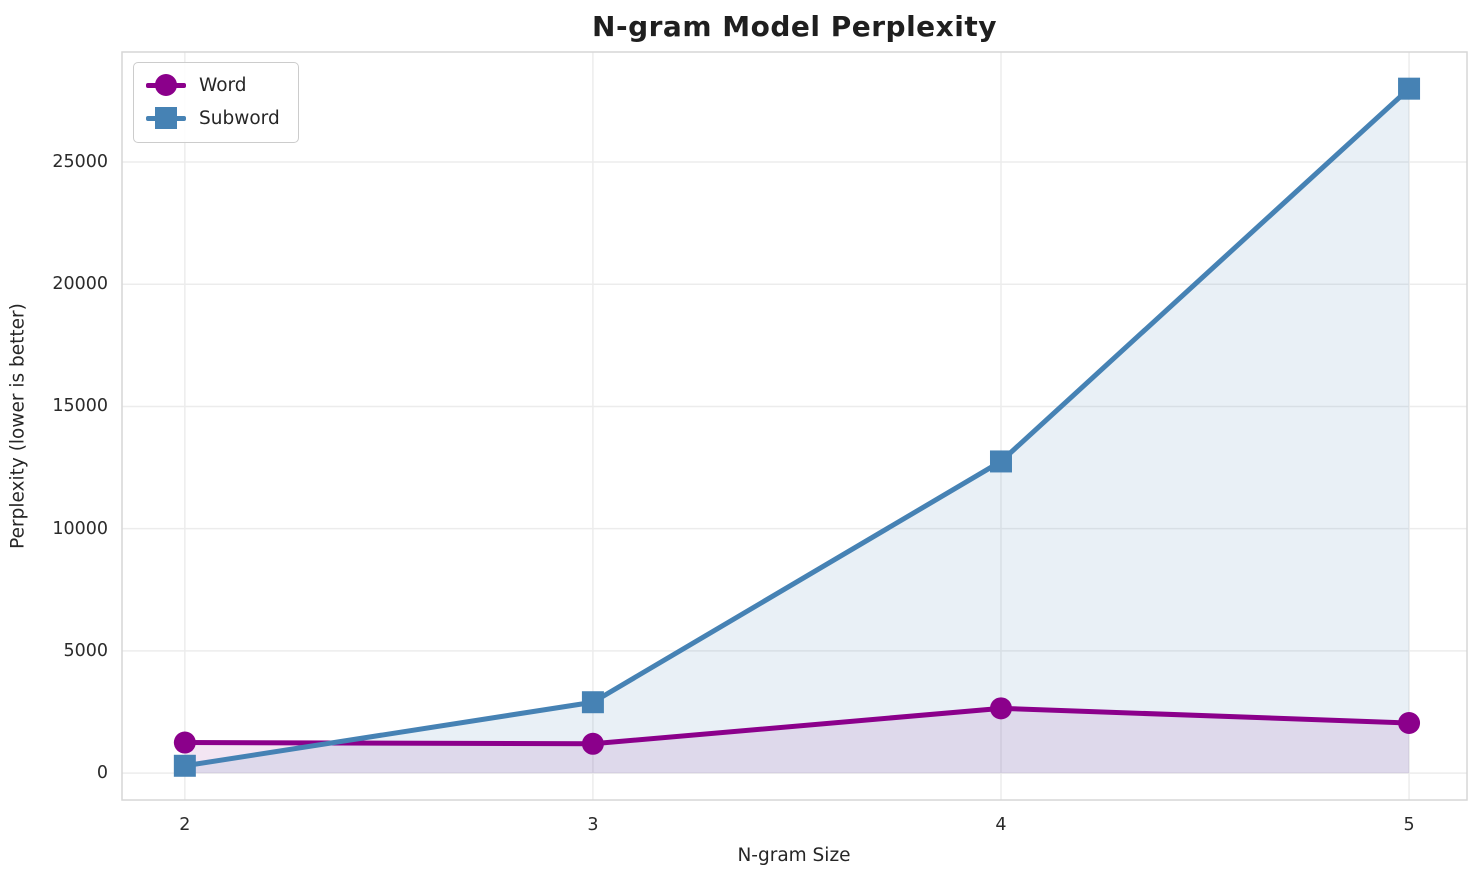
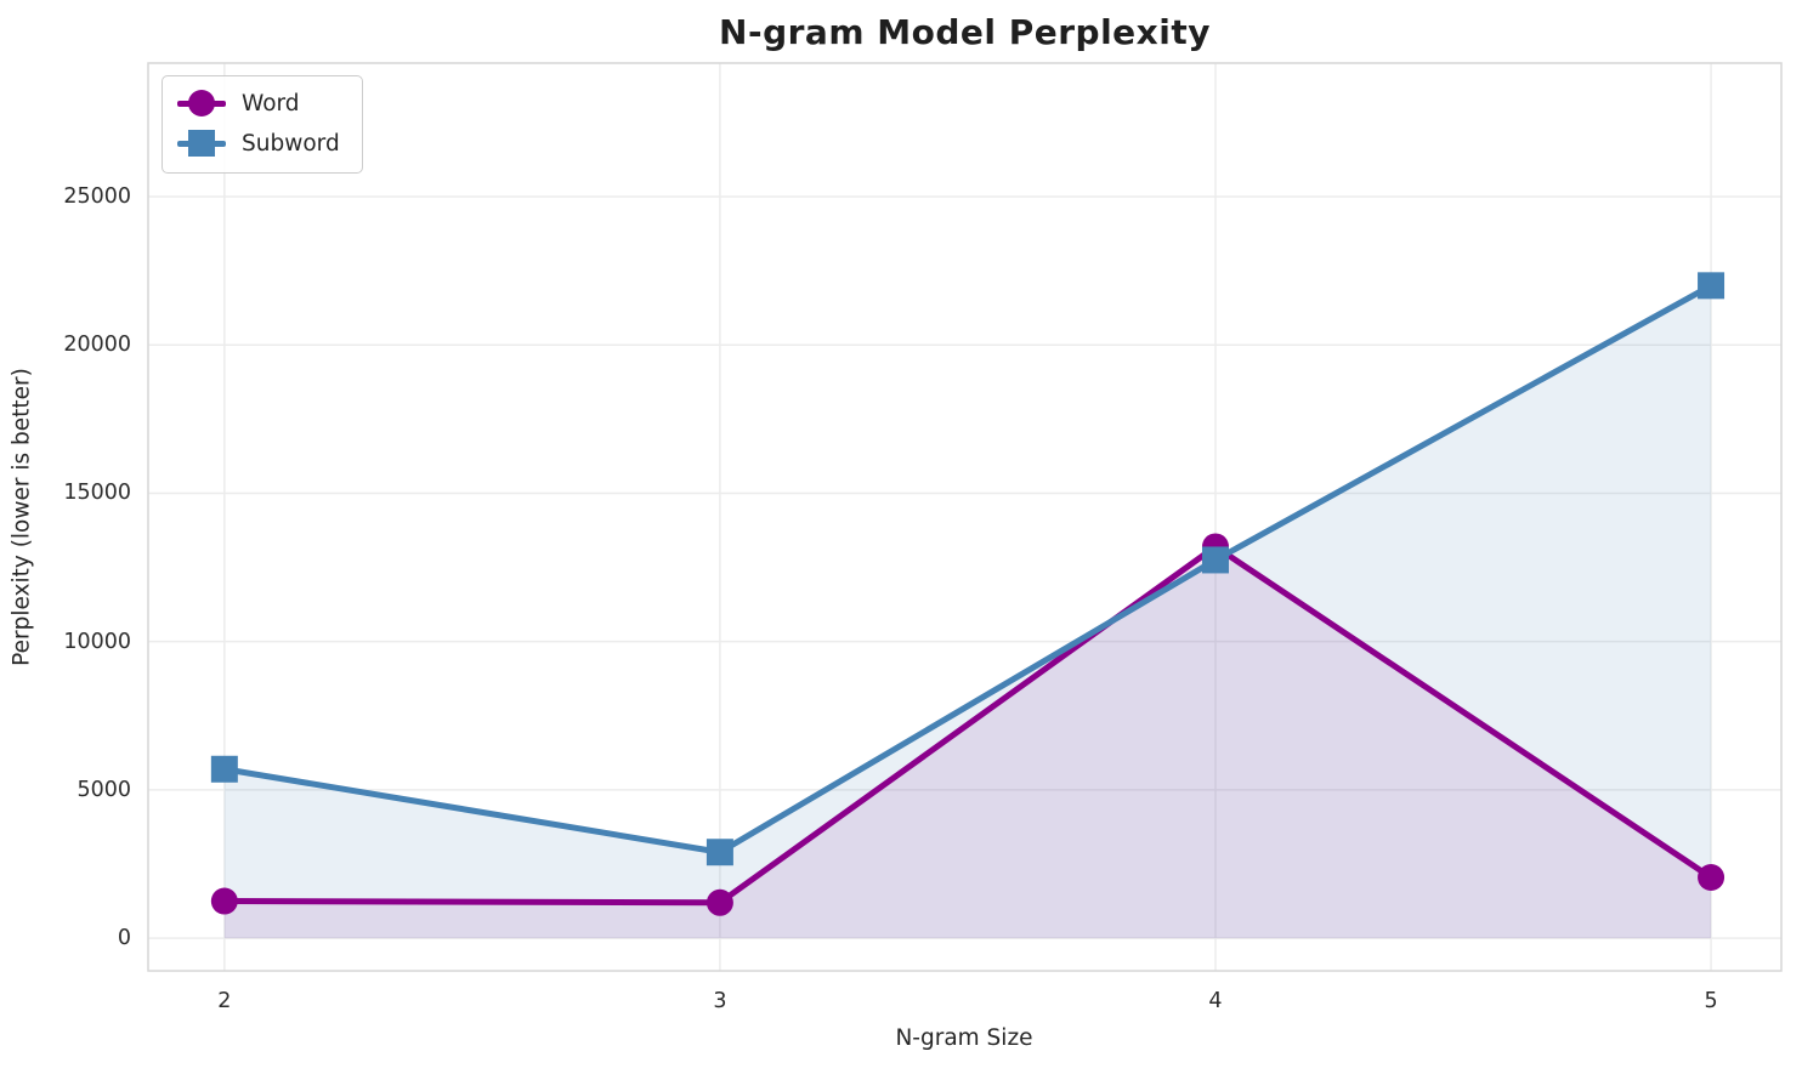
Subword/2: 300 -> 5700
Word/4: 2600 -> 13200
Subword/5: 28000 -> 22000
